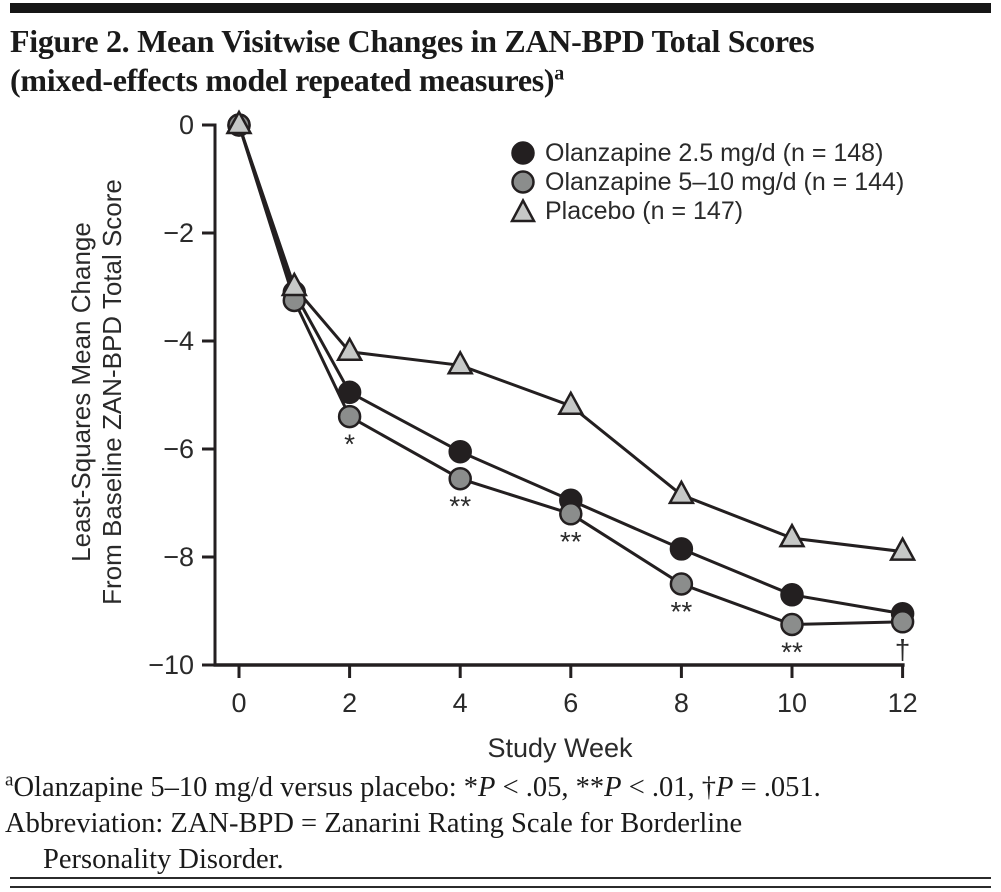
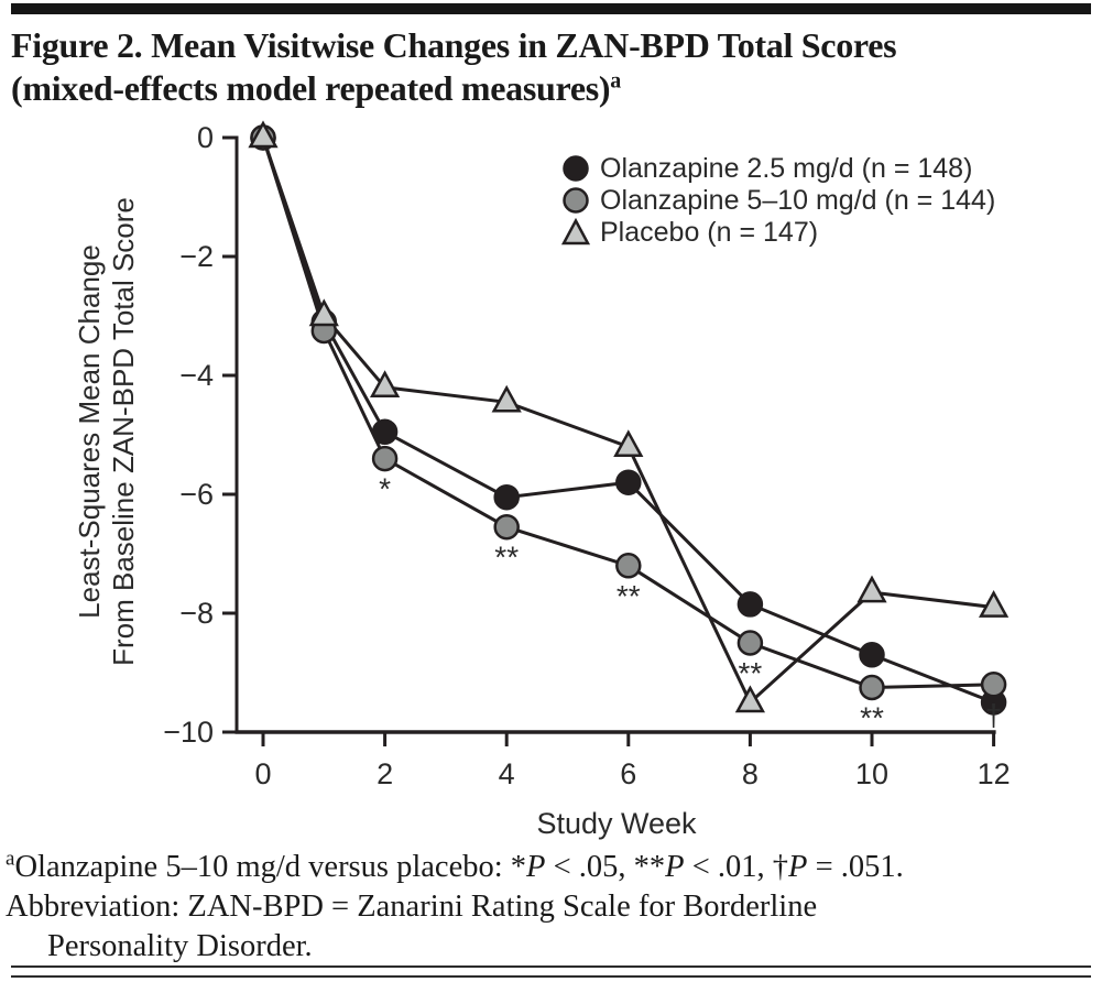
Olanzapine 2.5 mg/d (n = 148)/6: -7.0 -> -5.8
Placebo (n = 147)/8: -6.8 -> -9.5
Olanzapine 2.5 mg/d (n = 148)/12: -9.1 -> -9.5
